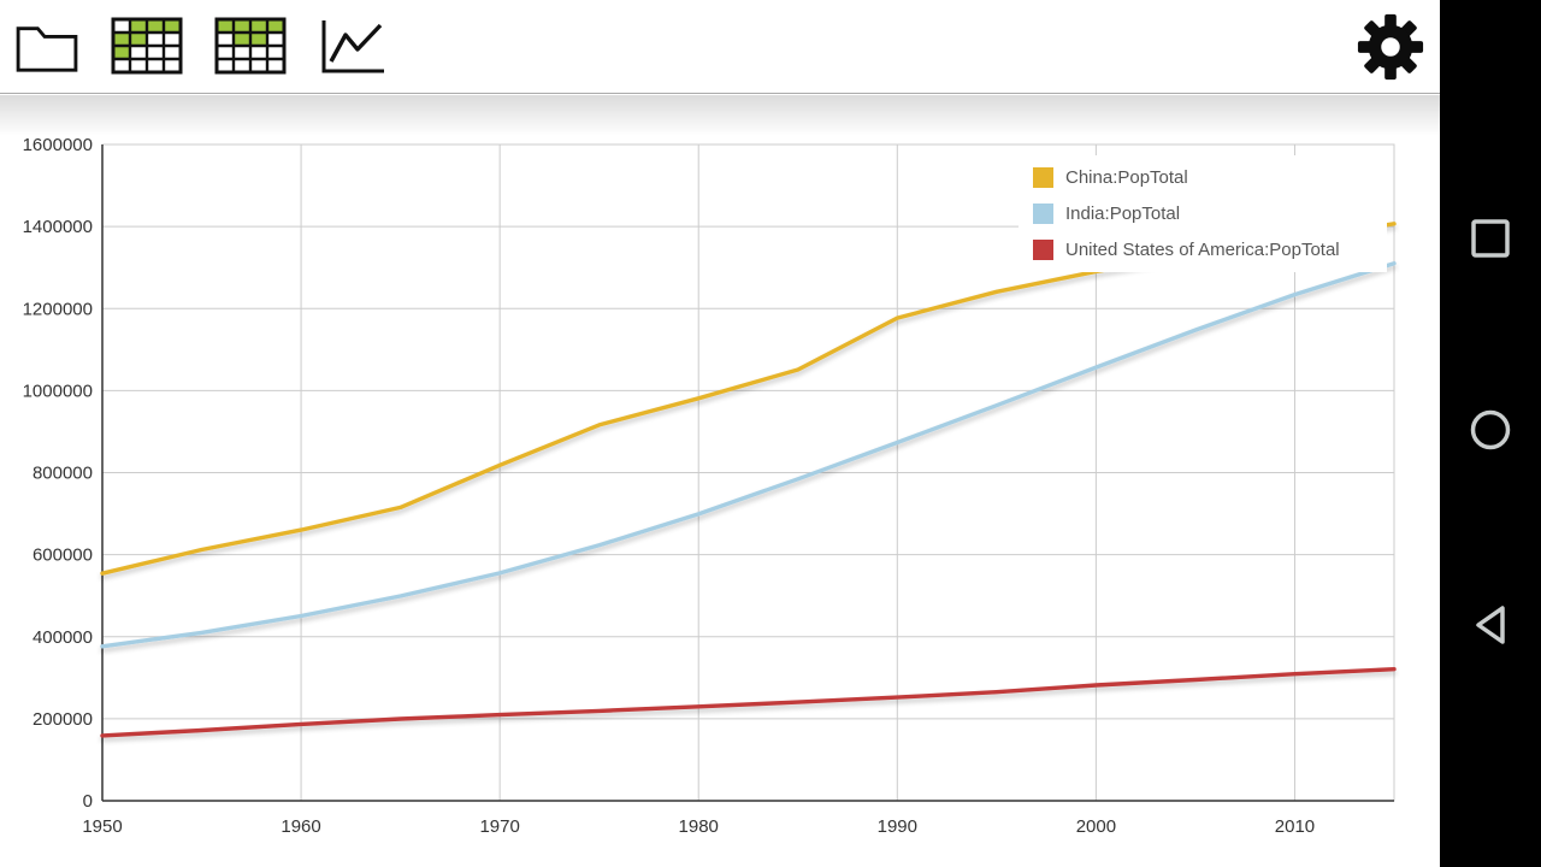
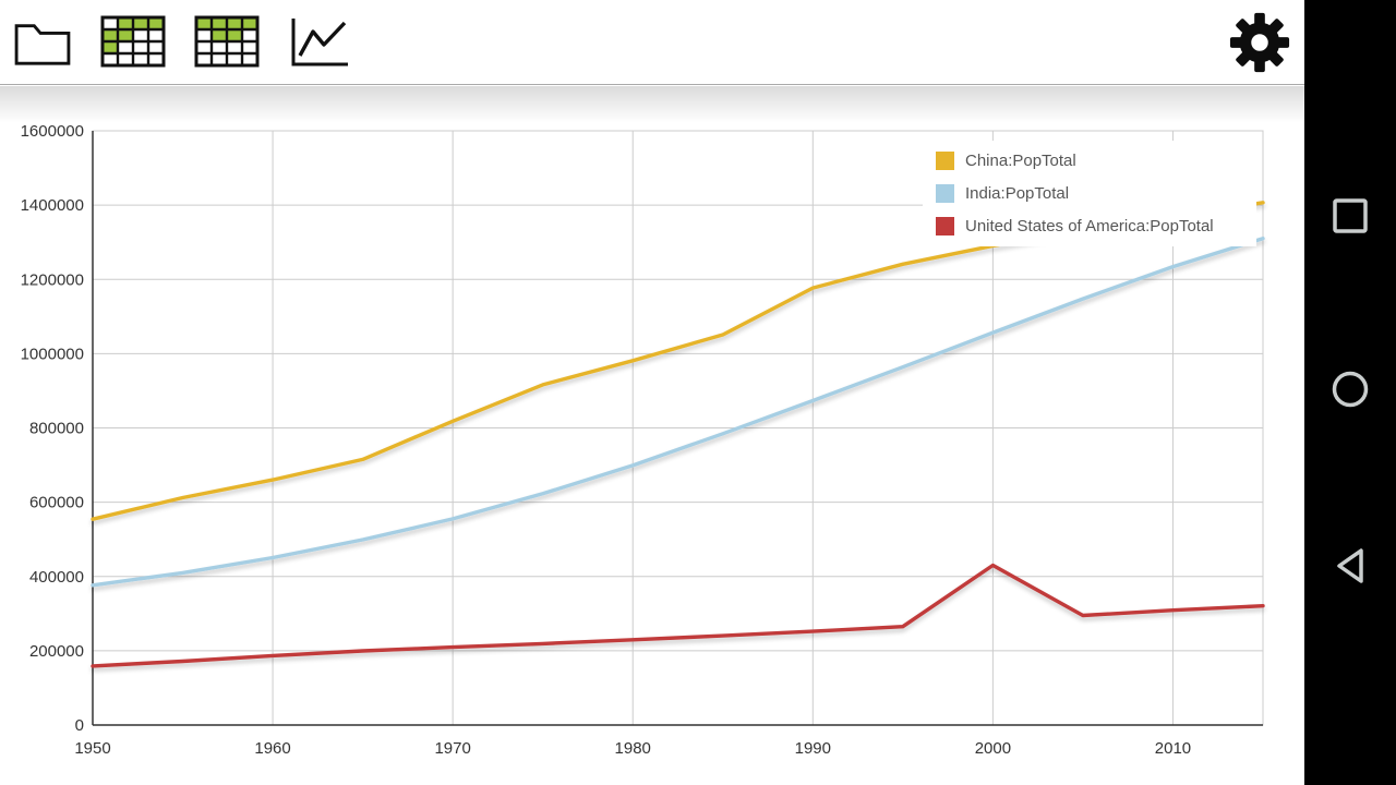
United States of America:PopTotal/2000: 280000 -> 430000
